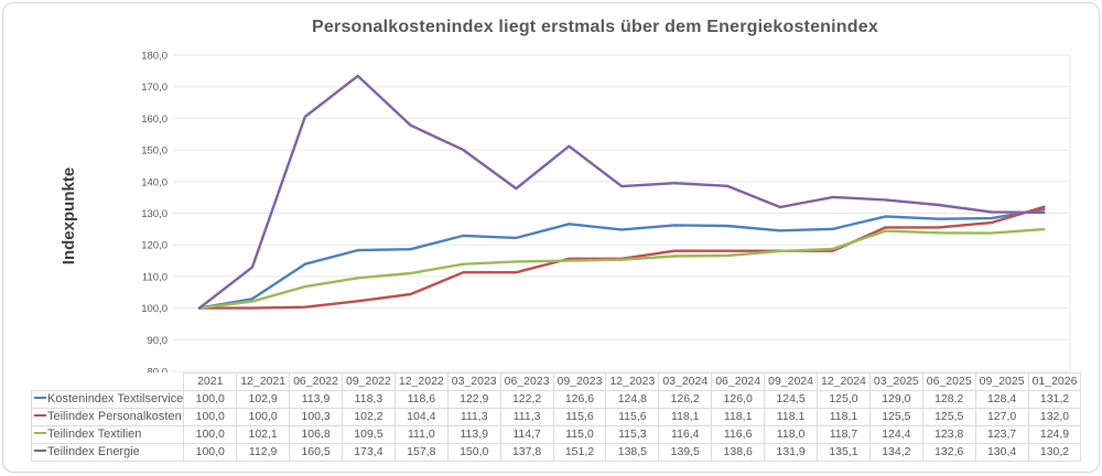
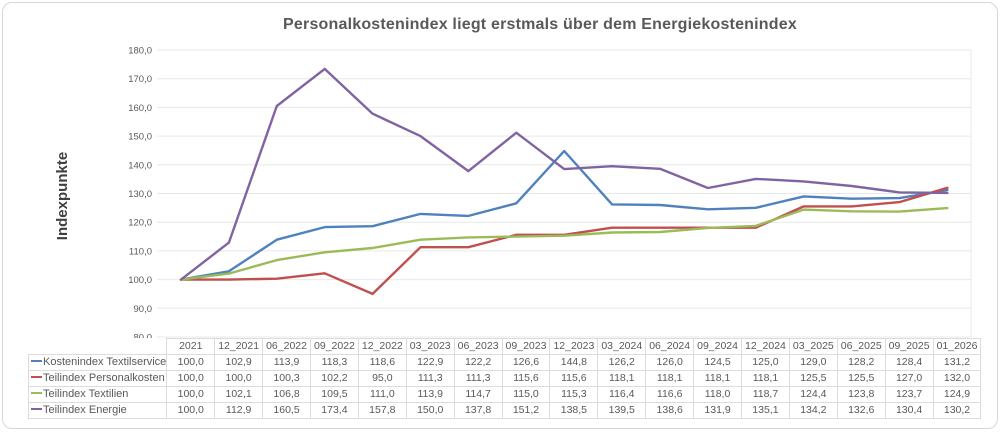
Teilindex Personalkosten/12_2022: 104,4 -> 95,0
Kostenindex Textilservice/12_2023: 124,8 -> 144,8
